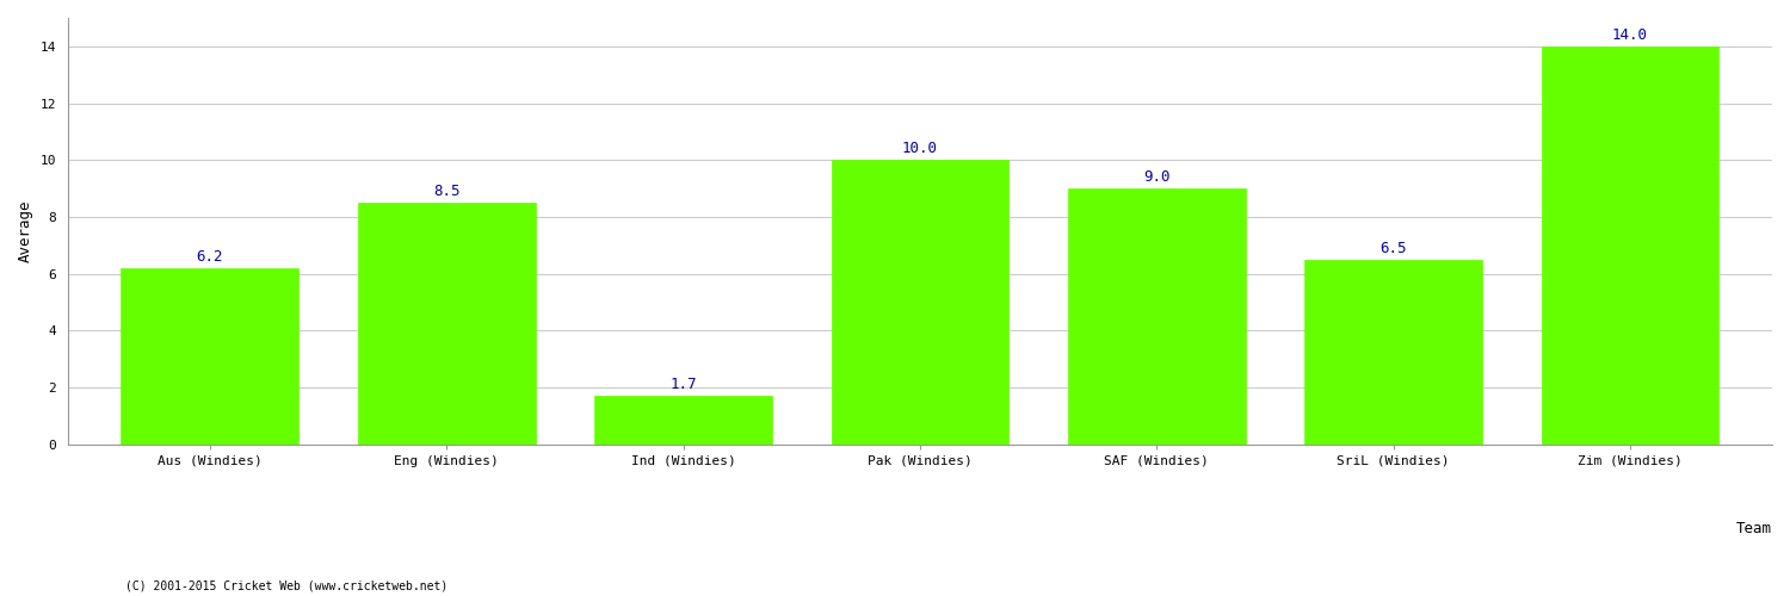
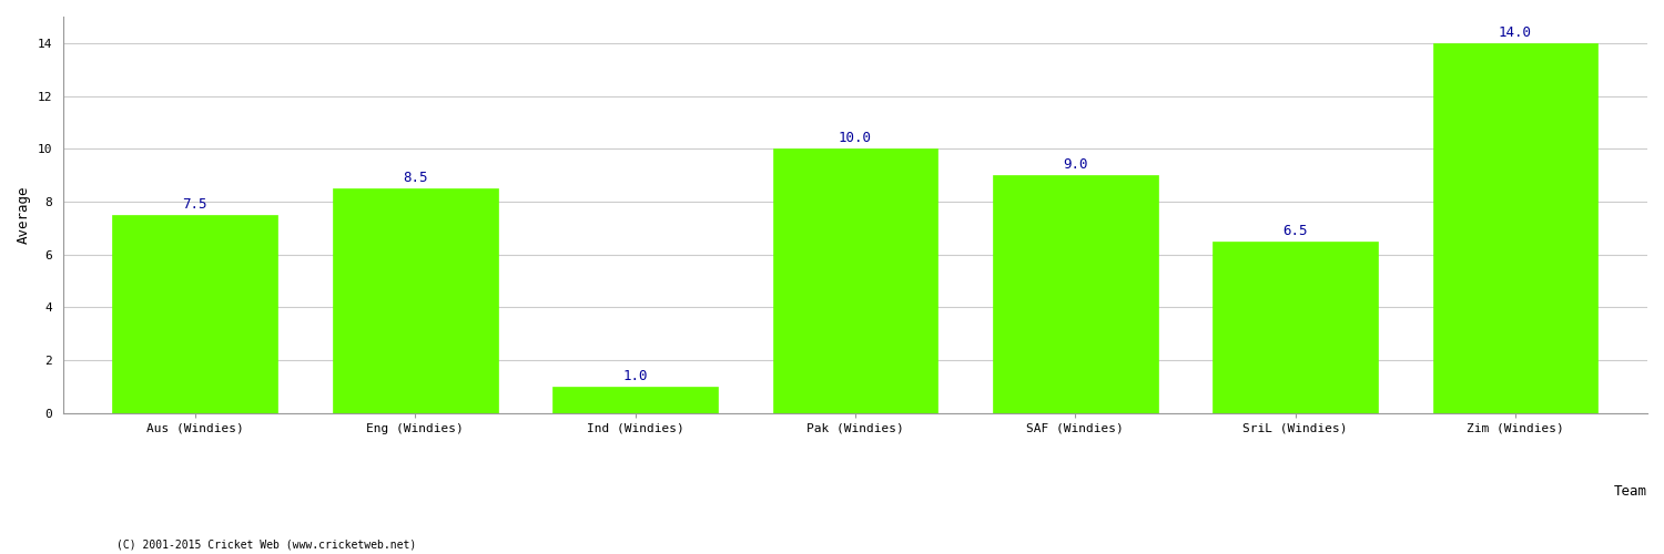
Aus (Windies): 6.2 -> 7.5
Ind (Windies): 1.7 -> 1.0
